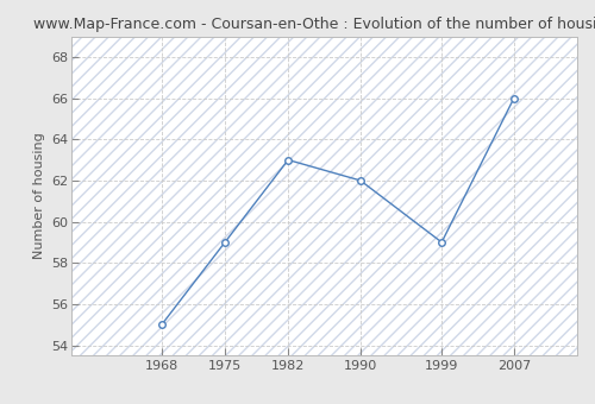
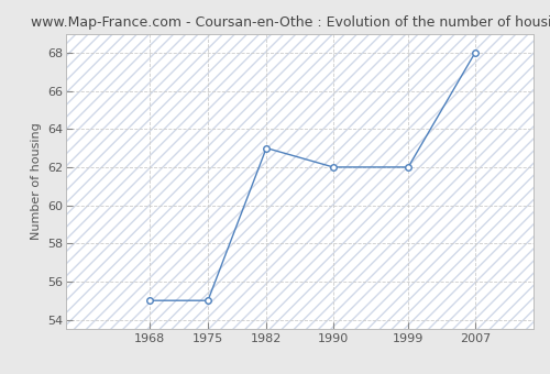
1975: 59 -> 55
1999: 59 -> 62
2007: 66 -> 68
